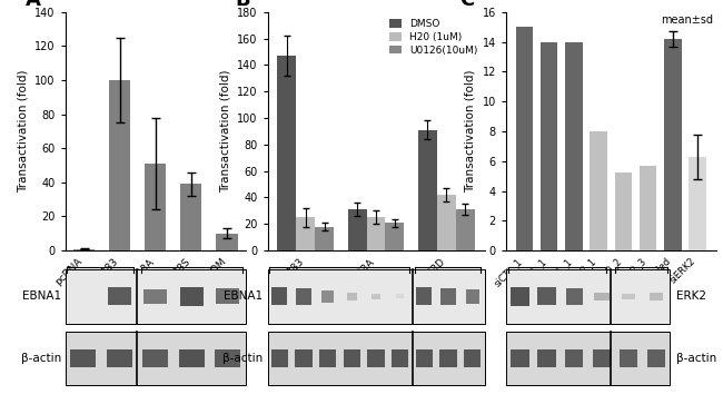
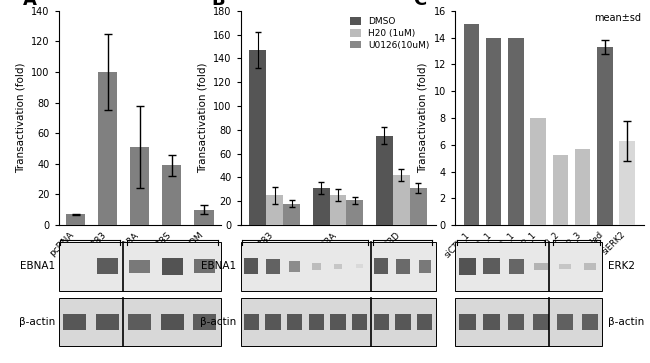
pcDNA: 1 -> 7
DMSO/FE1_S383D: 91 -> 75
scrambled: 14.2 -> 13.3
